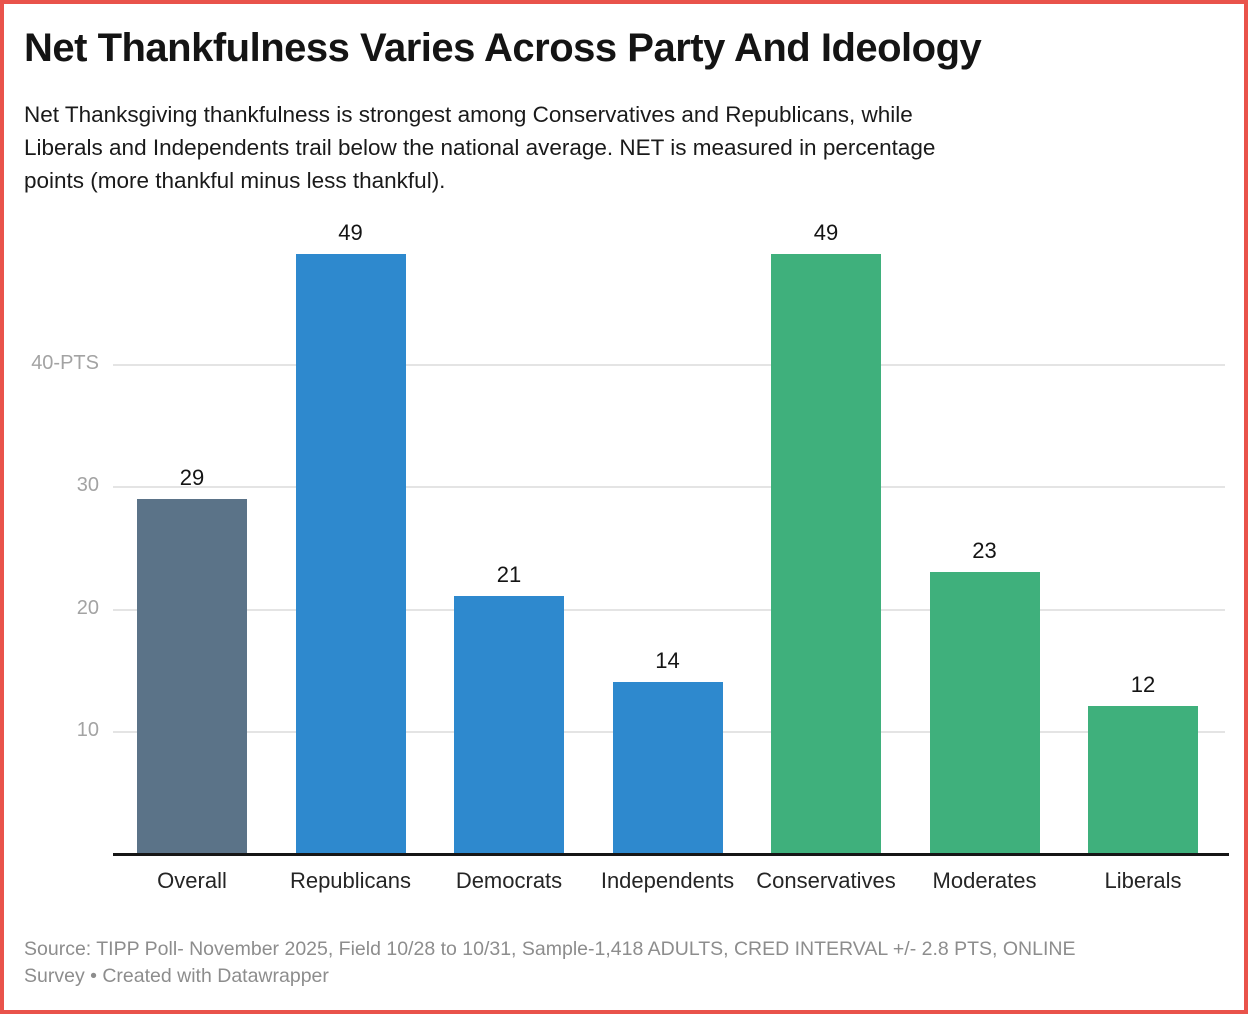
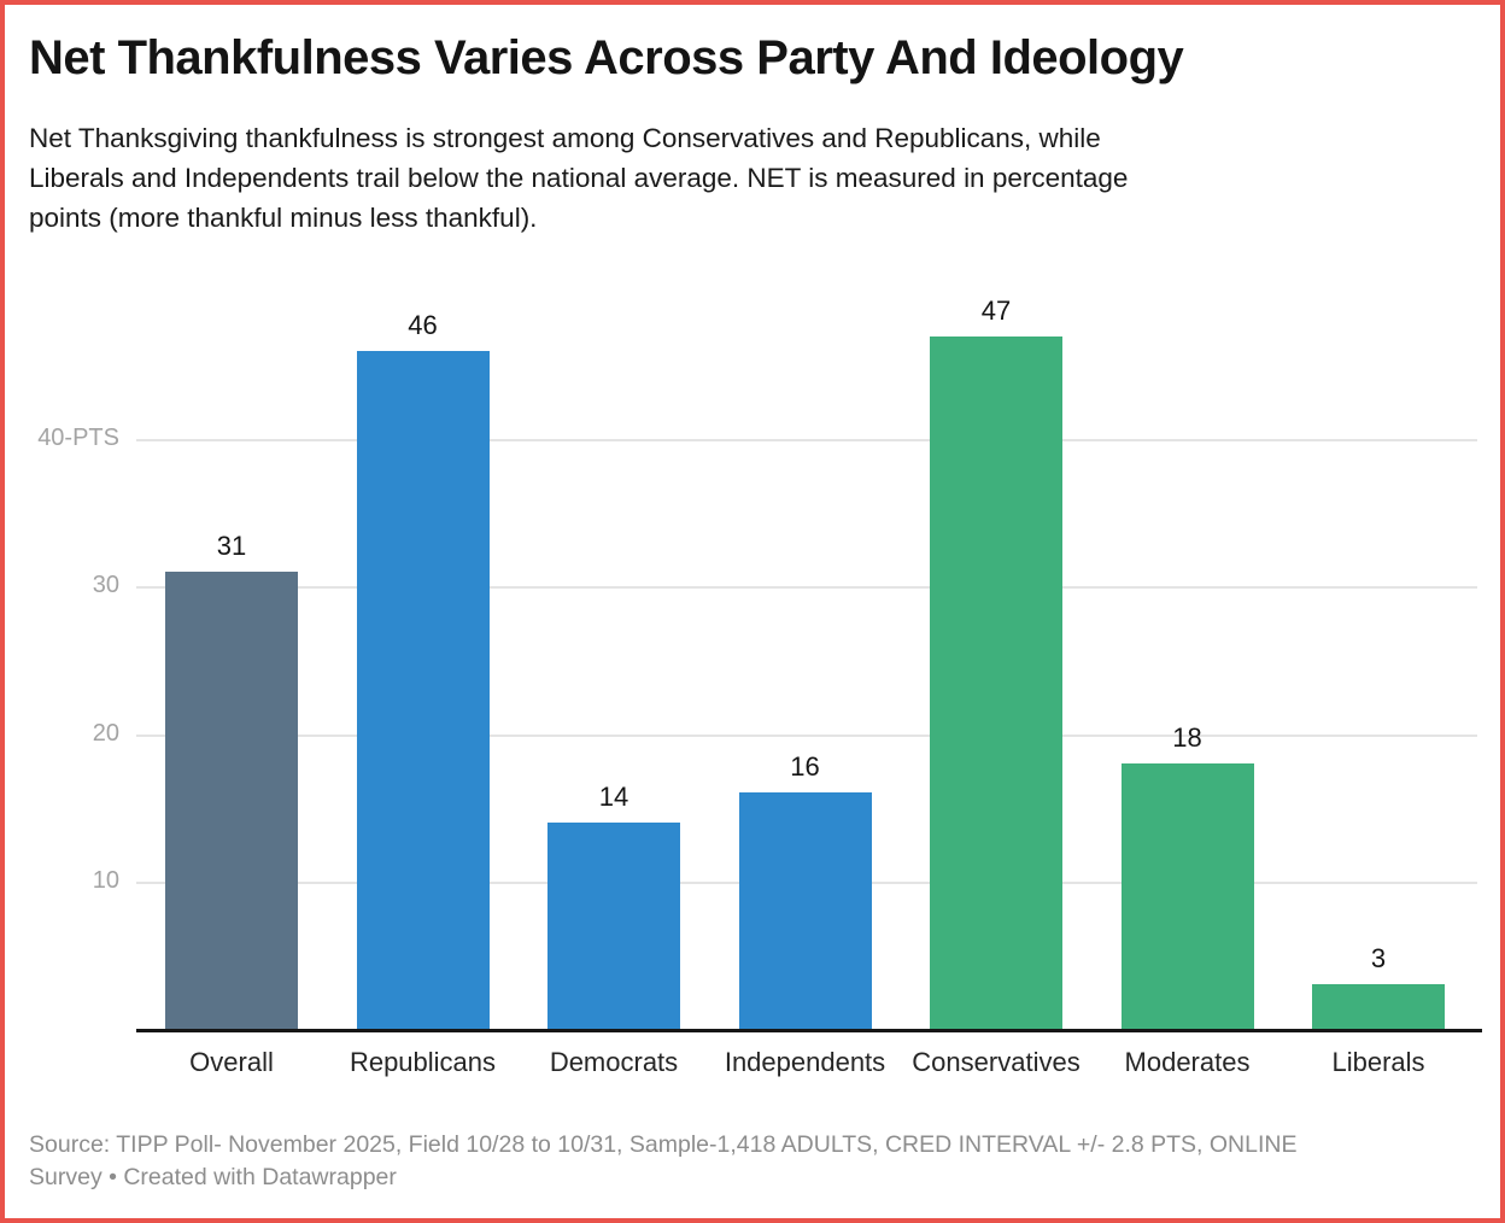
Overall: 29 -> 31
Republicans: 49 -> 46
Democrats: 21 -> 14
Independents: 14 -> 16
Conservatives: 49 -> 47
Moderates: 23 -> 18
Liberals: 12 -> 3
